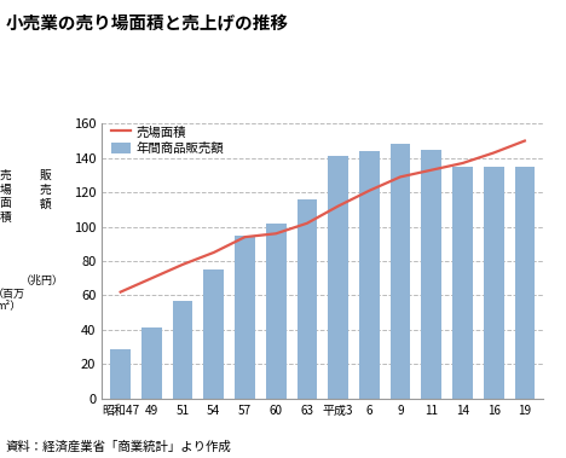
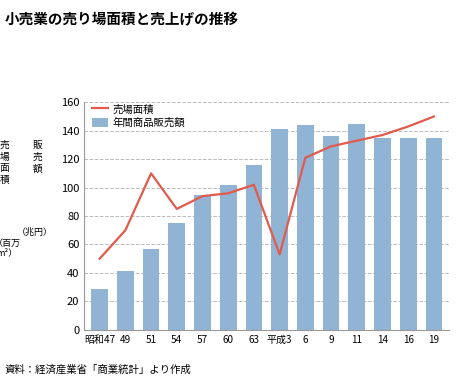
売場面積/昭和47: 62 -> 50
売場面積/51: 78 -> 110
売場面積/平成3: 112 -> 53
年間商品販売額/9: 148 -> 136
